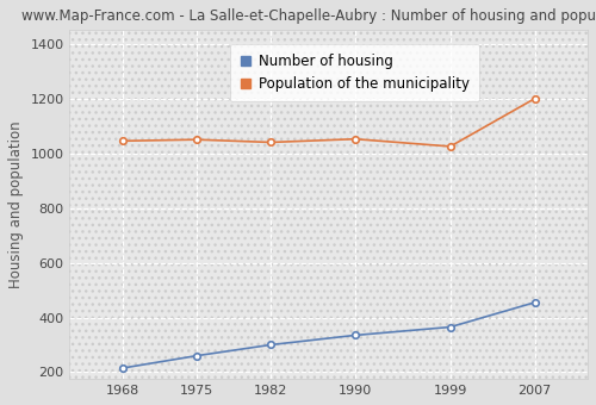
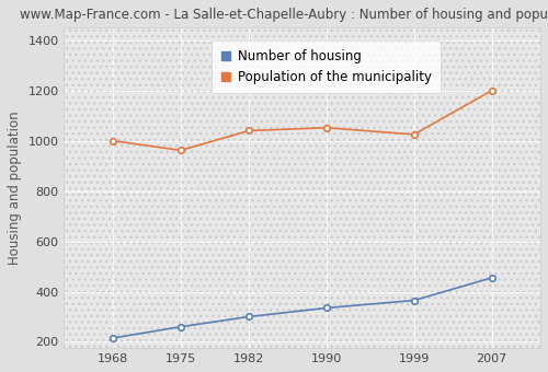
Population of the municipality/1968: 1045 -> 1000
Population of the municipality/1975: 1050 -> 962
